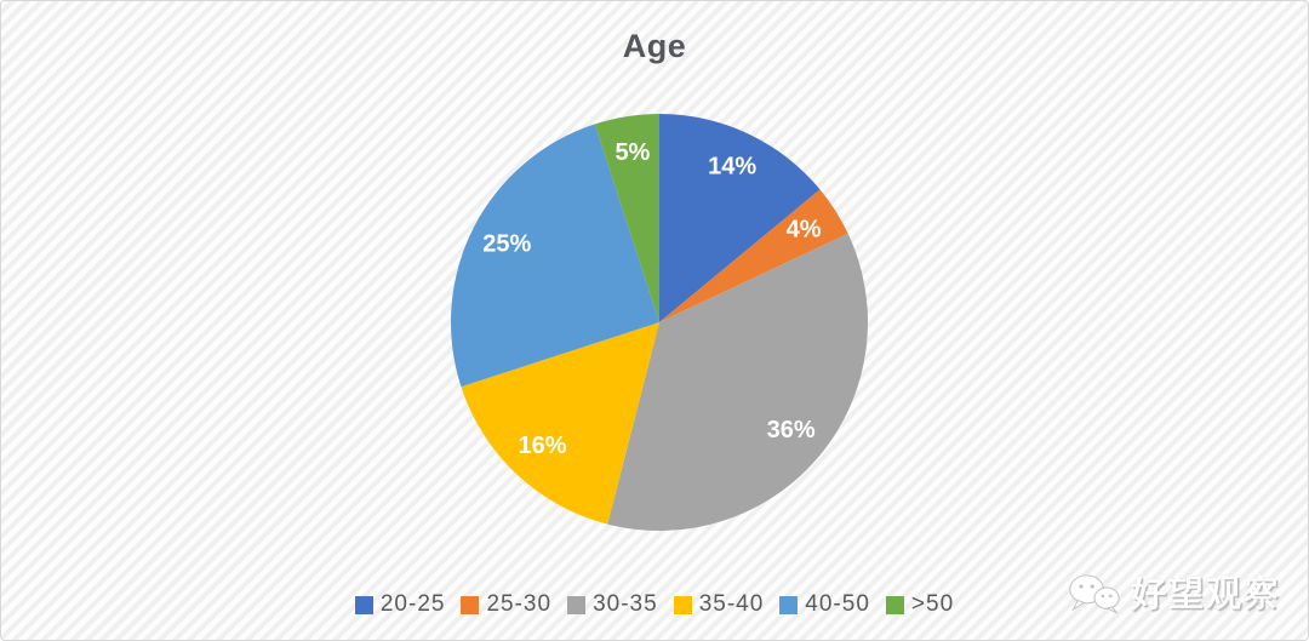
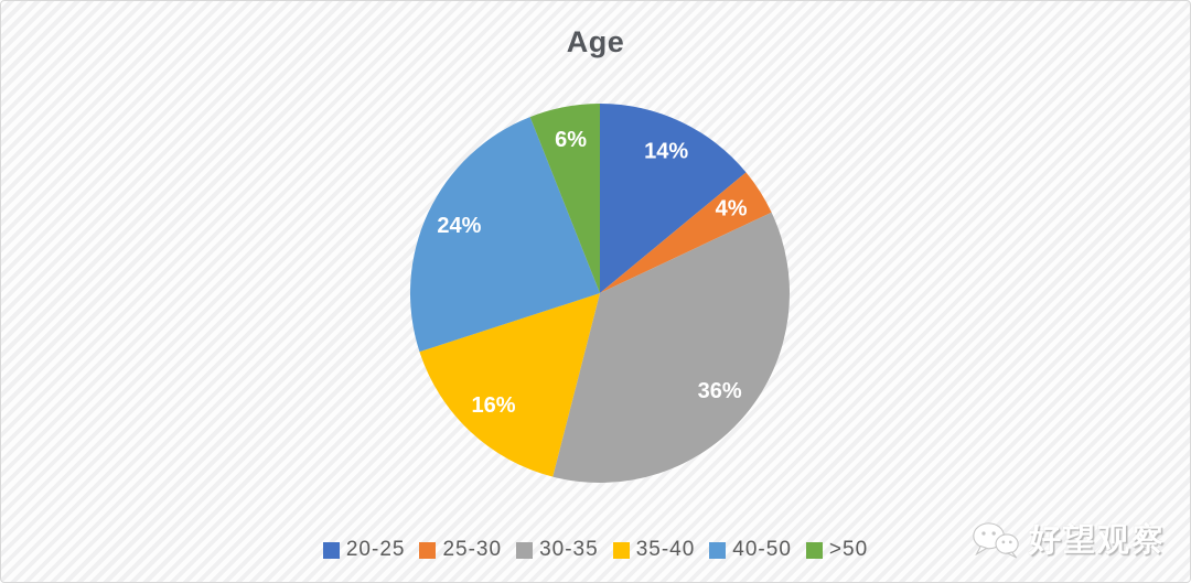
40-50: 25% -> 24%
>50: 5% -> 6%
